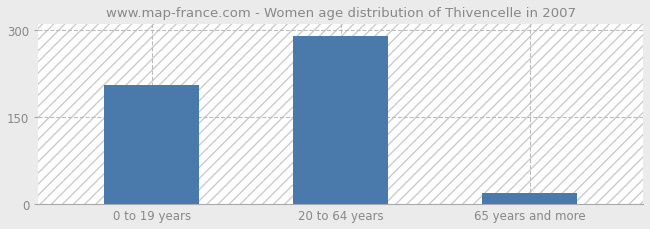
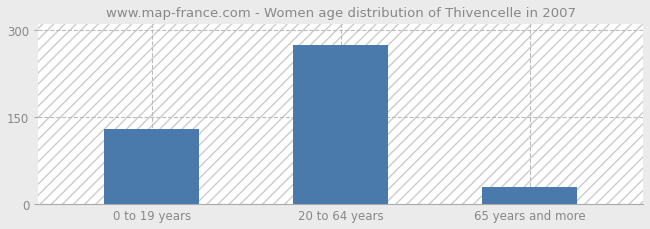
0 to 19 years: 206 -> 130
20 to 64 years: 290 -> 275
65 years and more: 20 -> 30
